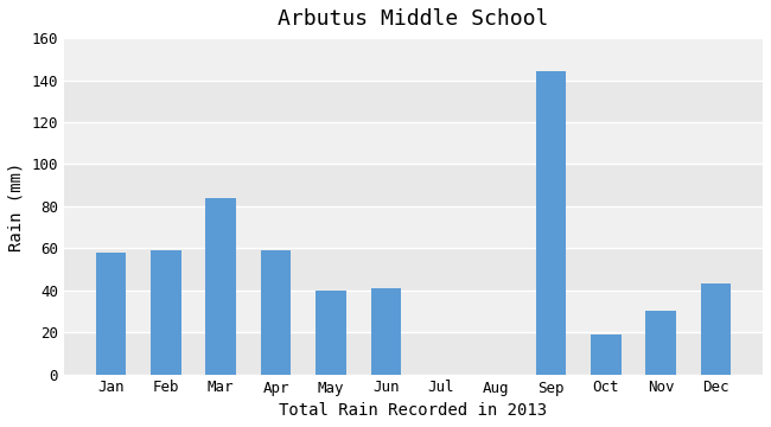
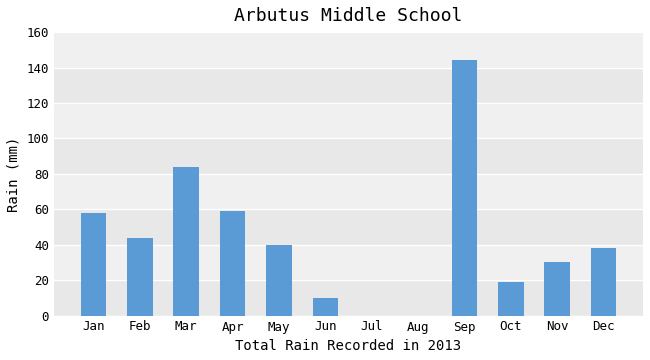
Feb: 59 -> 44
Jun: 41 -> 10
Dec: 43 -> 38
